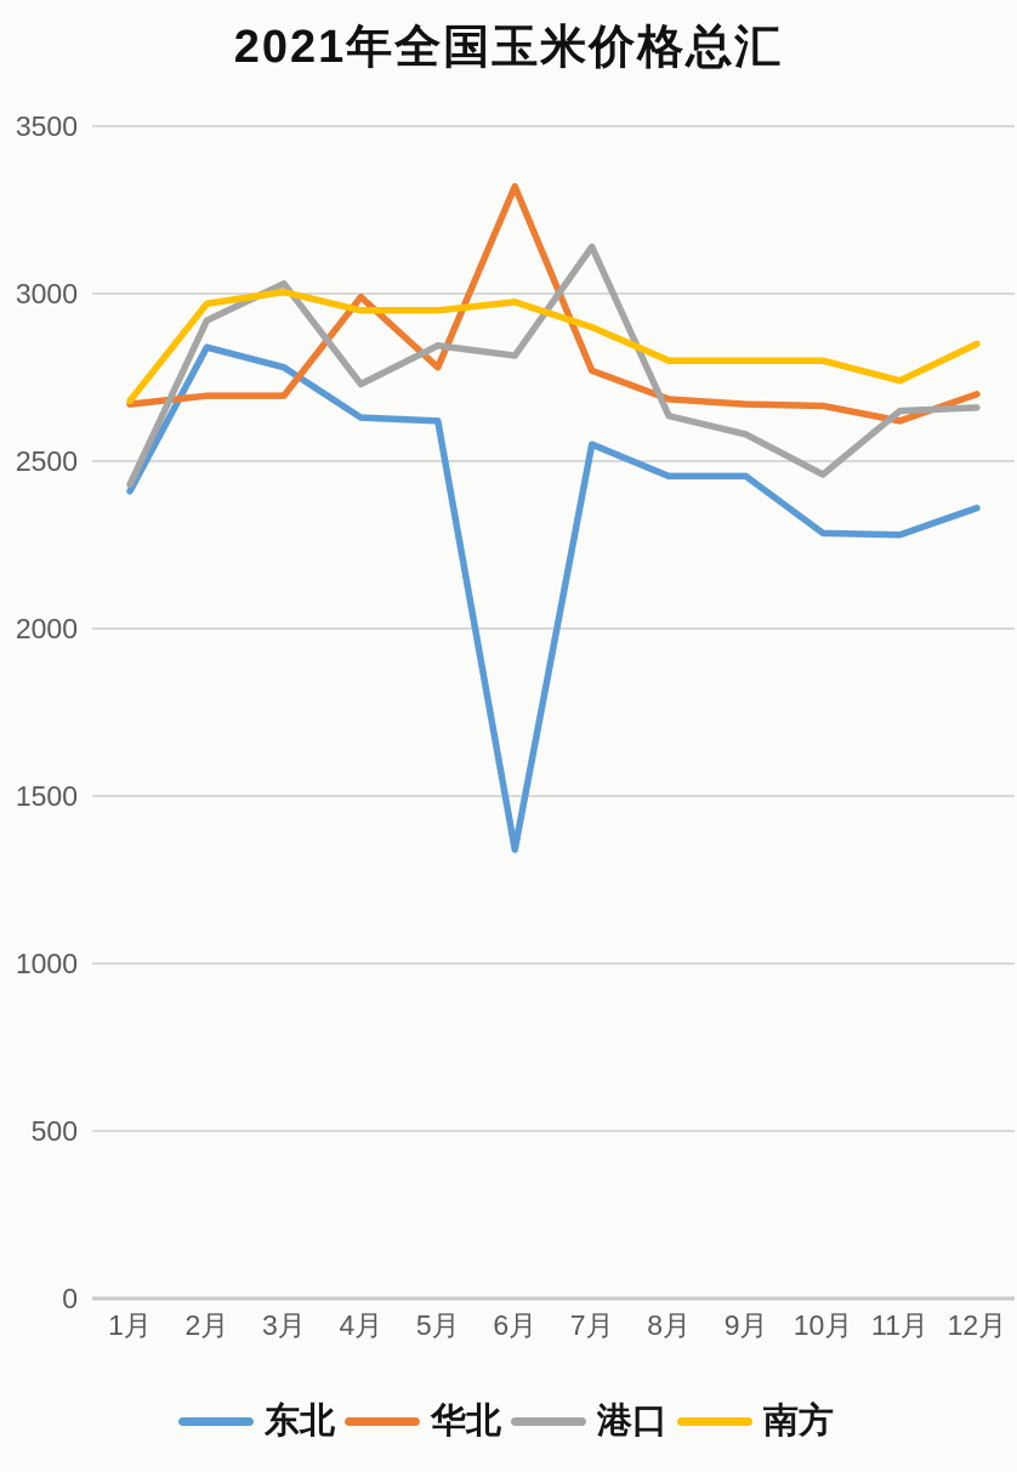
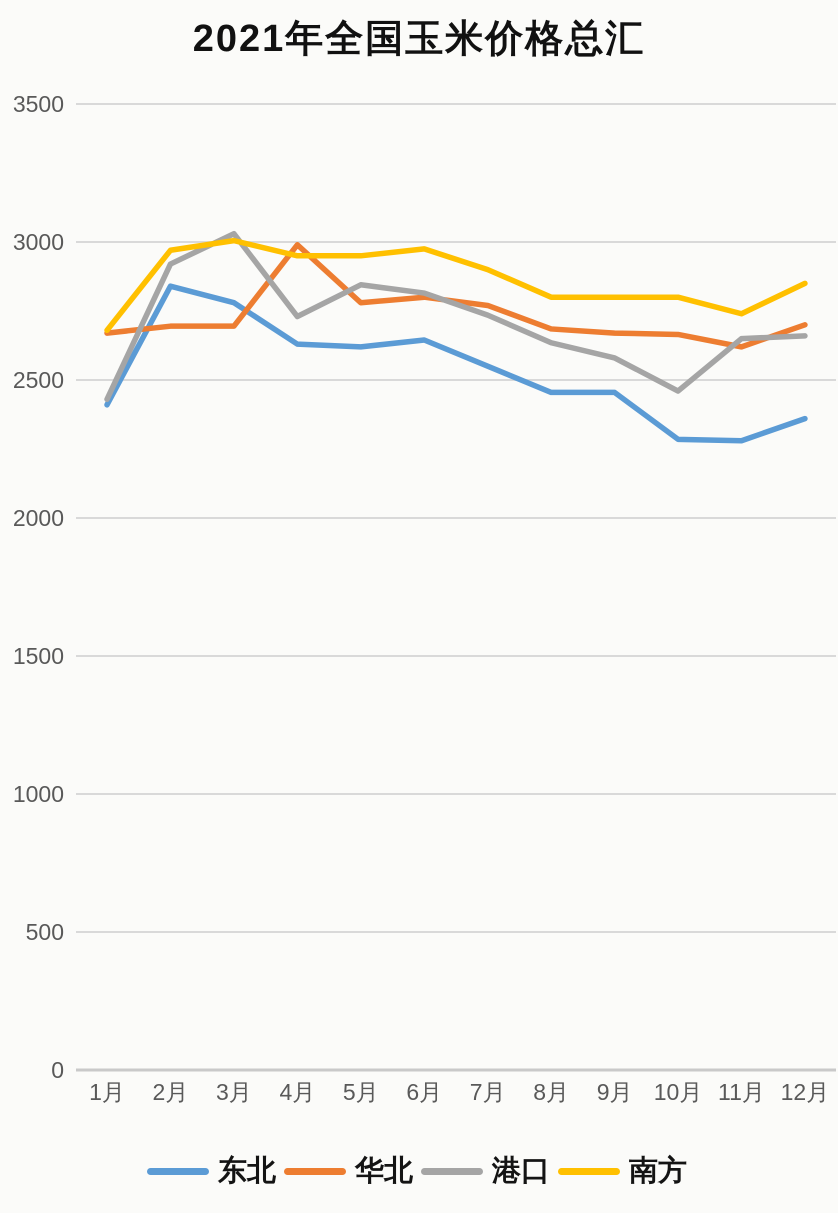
东北/6月: 1340 -> 2640
华北/6月: 3320 -> 2800
港口/7月: 3140 -> 2740
